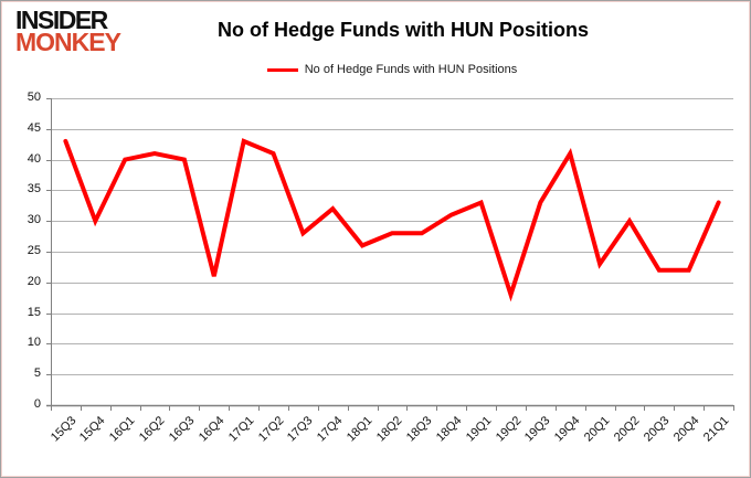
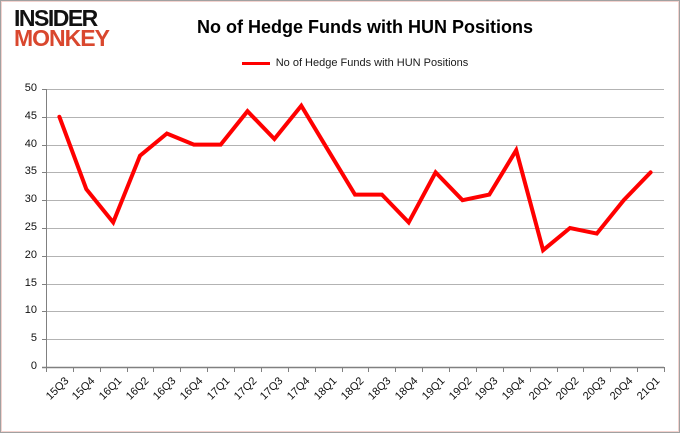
15Q3: 43 -> 45
15Q4: 30 -> 32
16Q1: 40 -> 26
16Q2: 41 -> 38
16Q3: 40 -> 42
16Q4: 21 -> 40
17Q1: 43 -> 40
17Q2: 41 -> 46
17Q3: 28 -> 41
17Q4: 32 -> 47
18Q1: 26 -> 39
18Q2: 28 -> 31
18Q3: 28 -> 31
18Q4: 31 -> 26
19Q1: 33 -> 35
19Q2: 18 -> 30
19Q3: 33 -> 31
19Q4: 41 -> 39
20Q1: 23 -> 21
20Q2: 30 -> 25
20Q3: 22 -> 24
20Q4: 22 -> 30
21Q1: 33 -> 35
